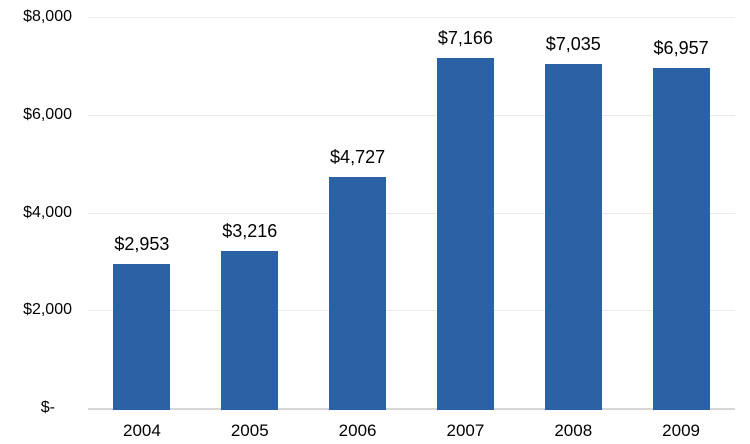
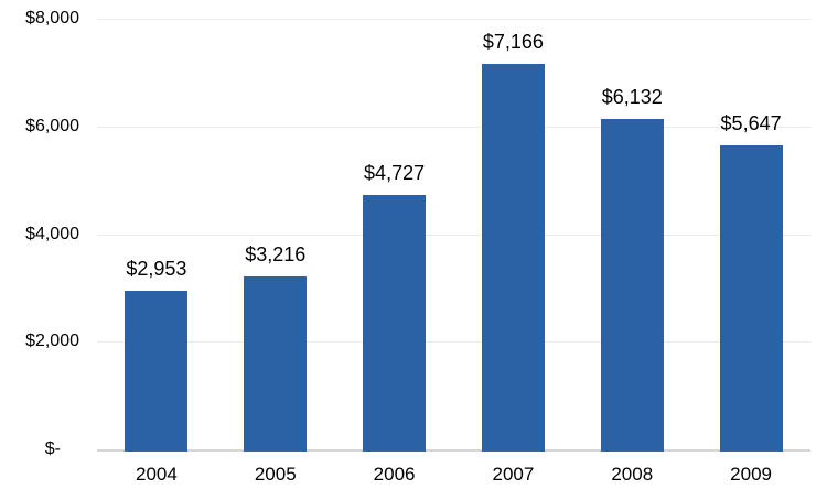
2008: $7,035 -> $6,132
2009: $6,957 -> $5,647
